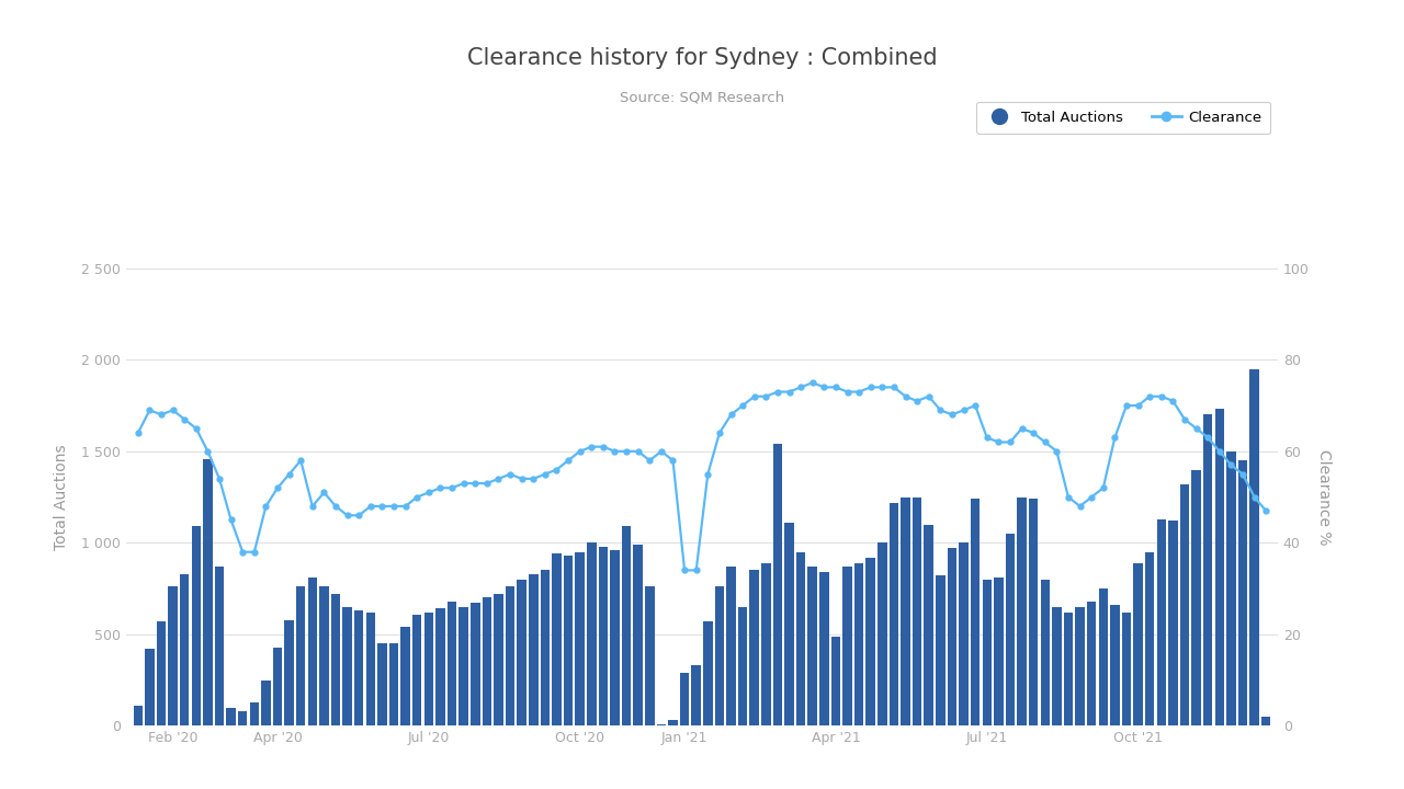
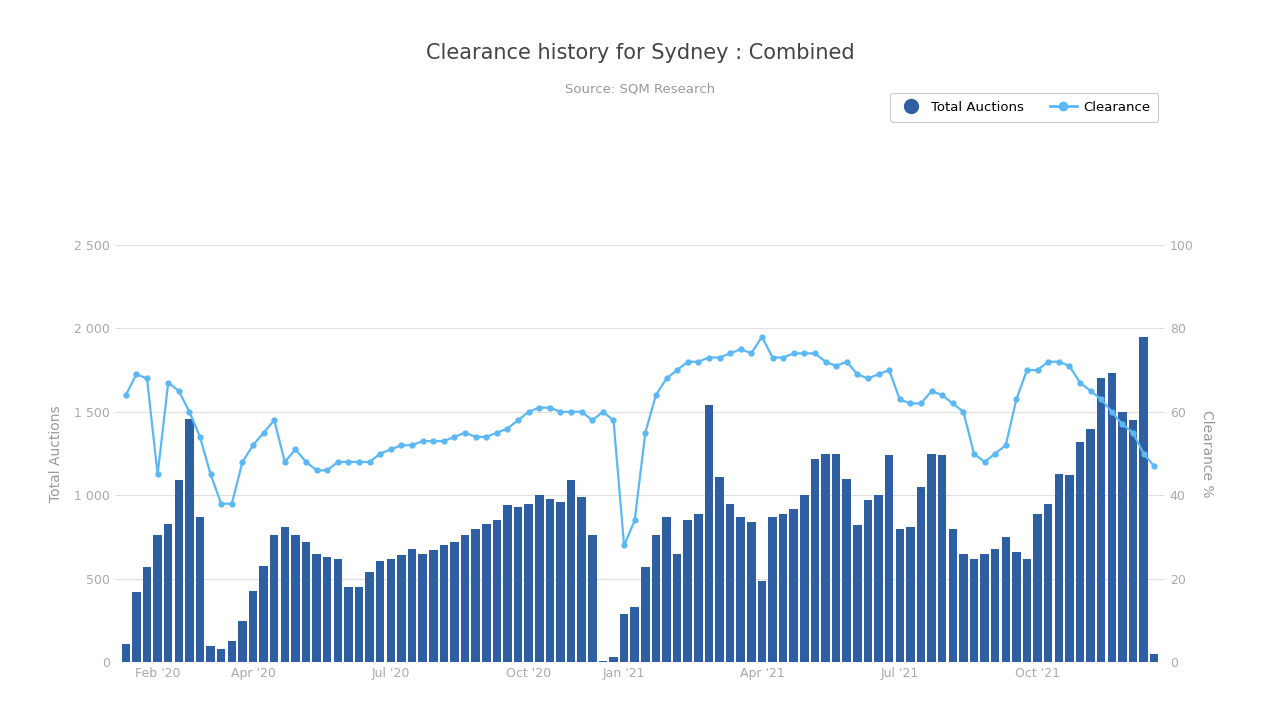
Clearance/Feb '20: 69 -> 45
Clearance/Jan '21: 34 -> 28
Clearance/Apr '21: 74 -> 78
